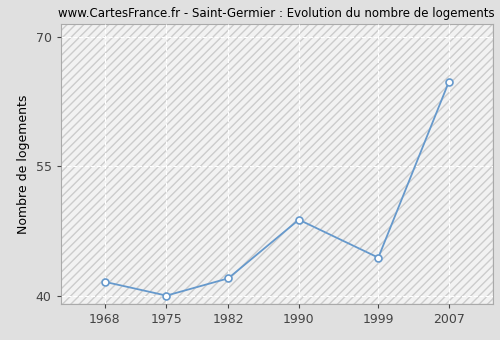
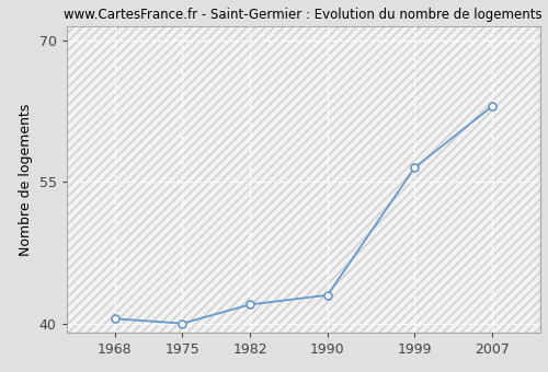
1968: 41.6 -> 40.5
1990: 48.8 -> 43.0
1999: 44.4 -> 56.5
2007: 64.8 -> 63.0
